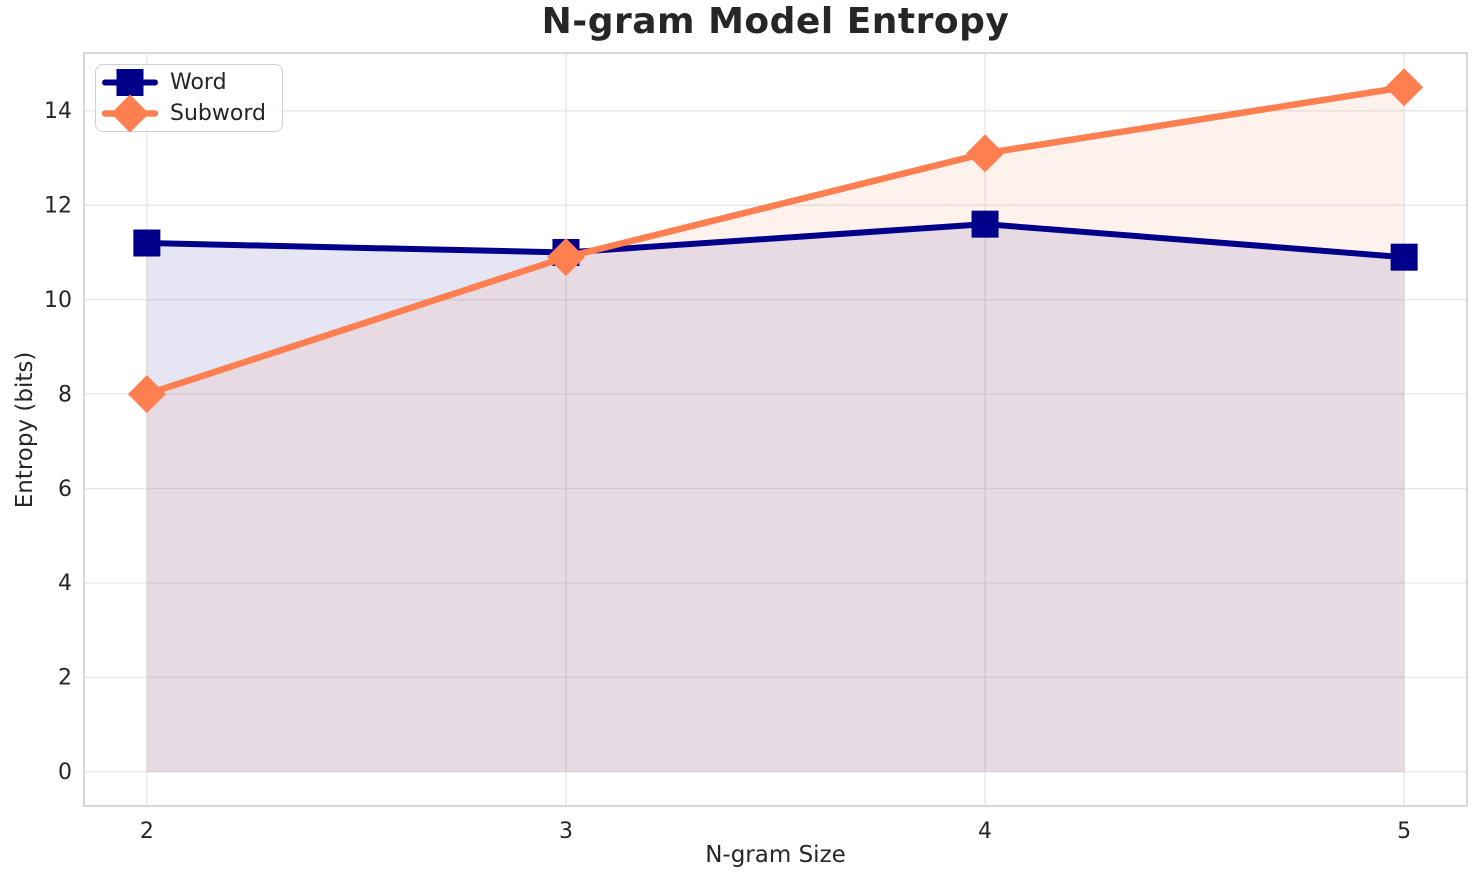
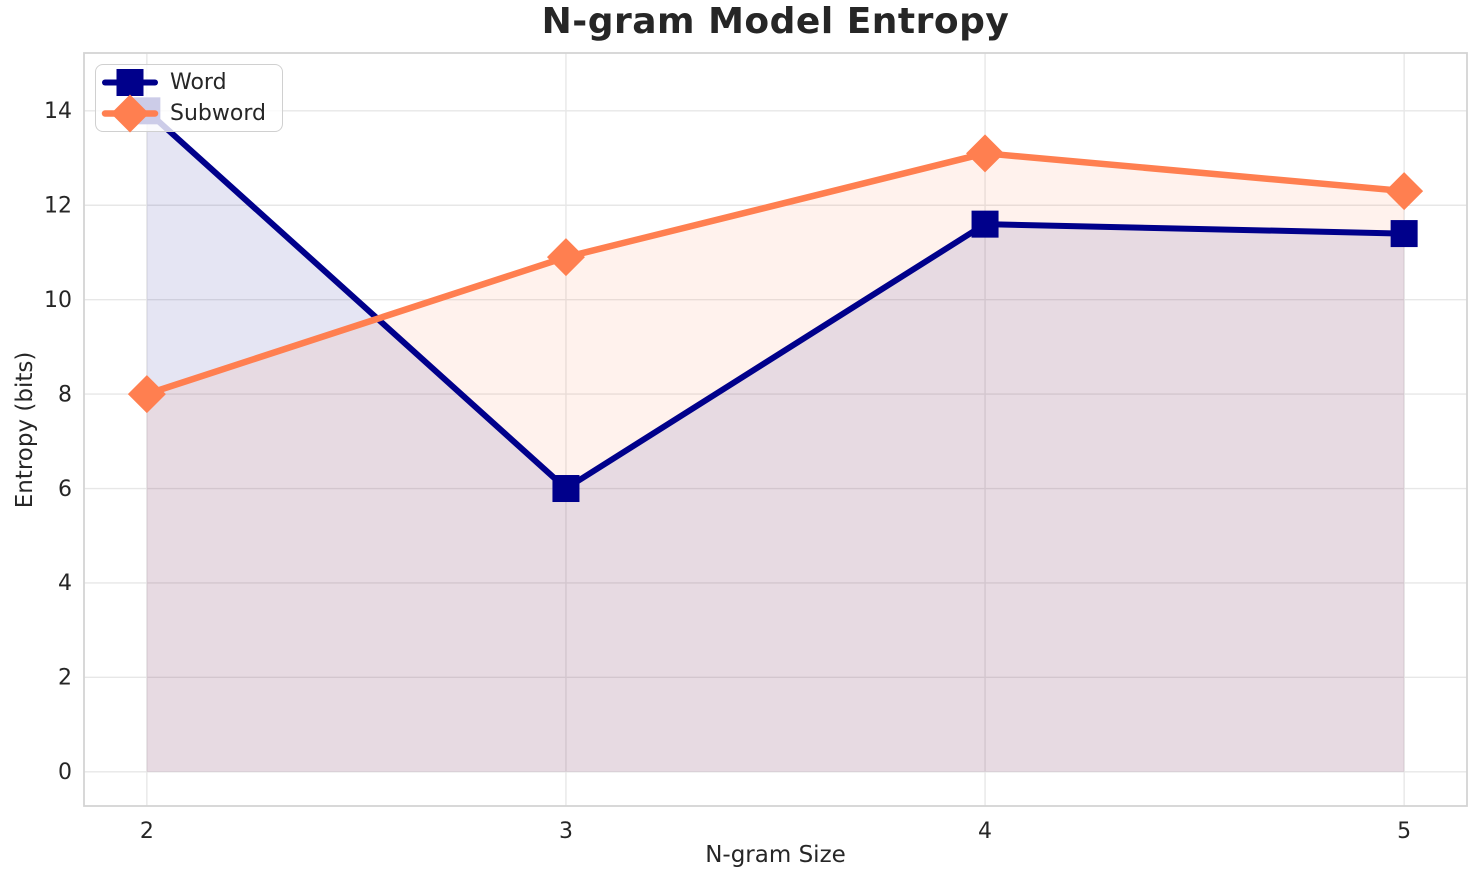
Word/2: 11.2 -> 14.0
Word/3: 11.0 -> 6.0
Word/5: 10.9 -> 11.4
Subword/5: 14.5 -> 12.3
